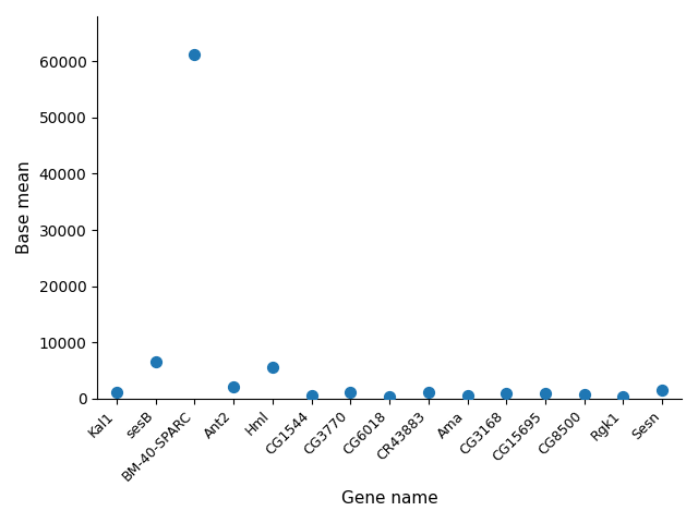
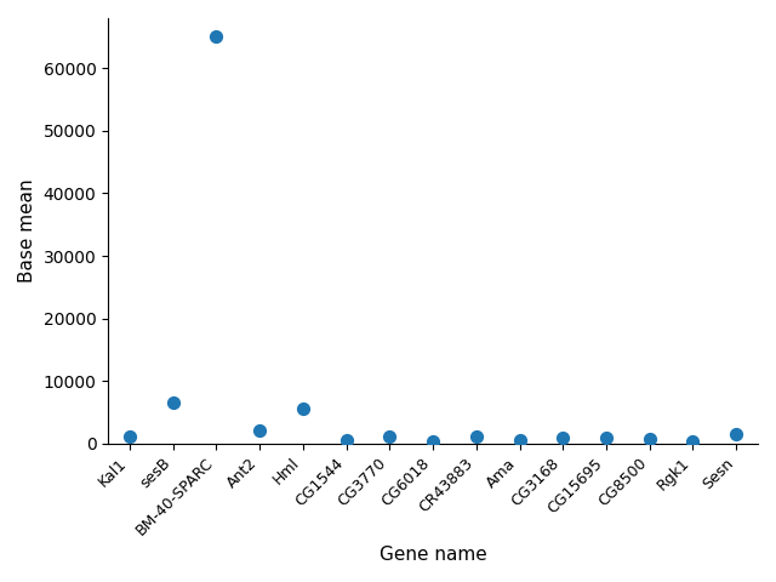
BM-40-SPARC: 61200 -> 65000
